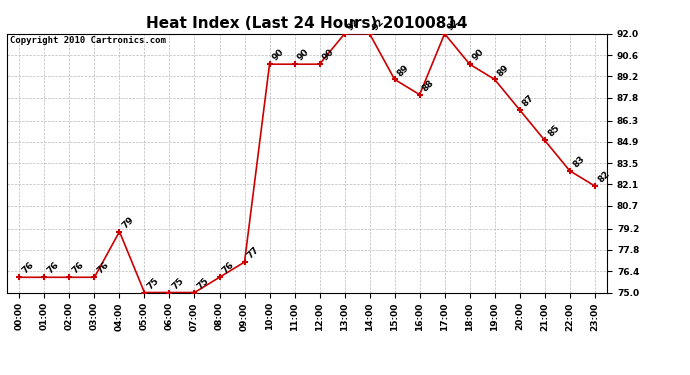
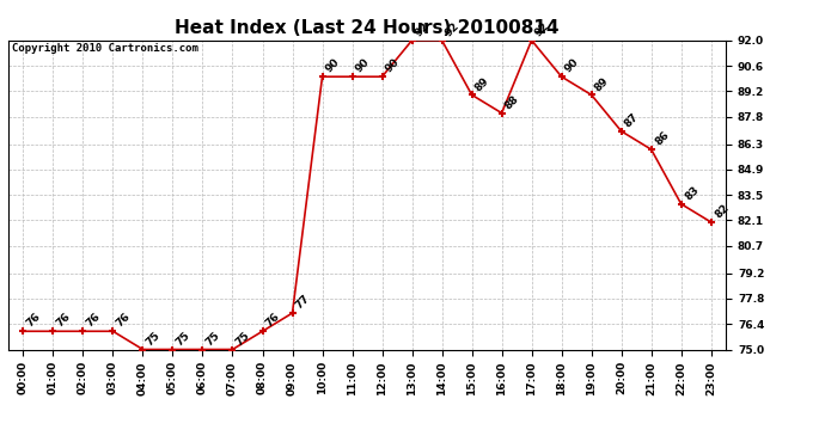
04:00: 79 -> 75
21:00: 85 -> 86
